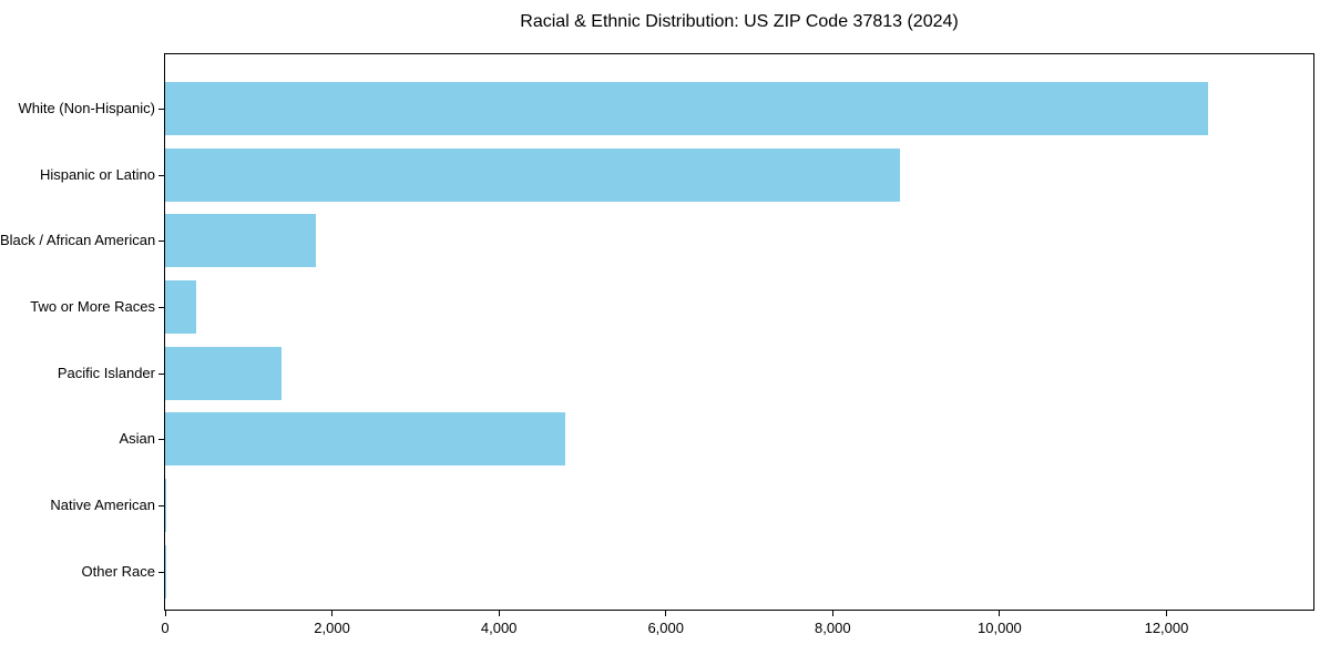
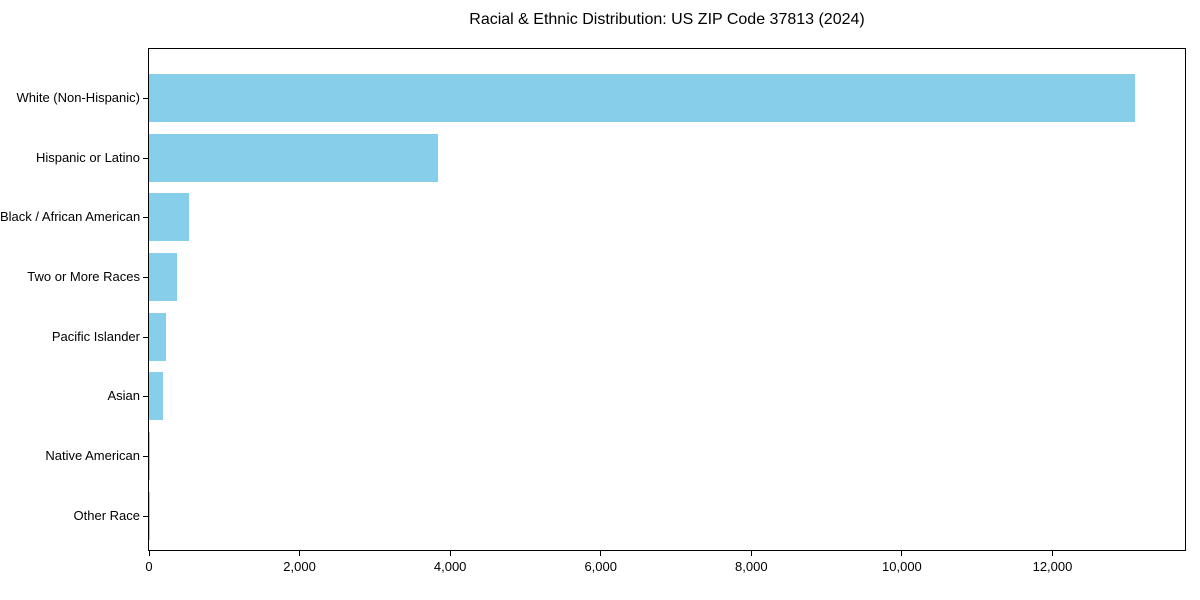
White (Non-Hispanic): 12500 -> 13100
Hispanic or Latino: 8800 -> 3800
Black / African American: 1800 -> 500
Pacific Islander: 1400 -> 200
Asian: 4800 -> 200
